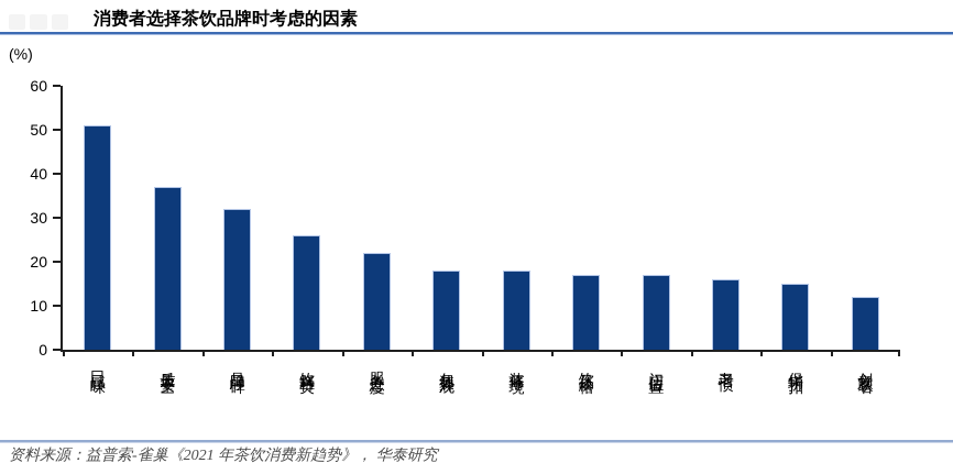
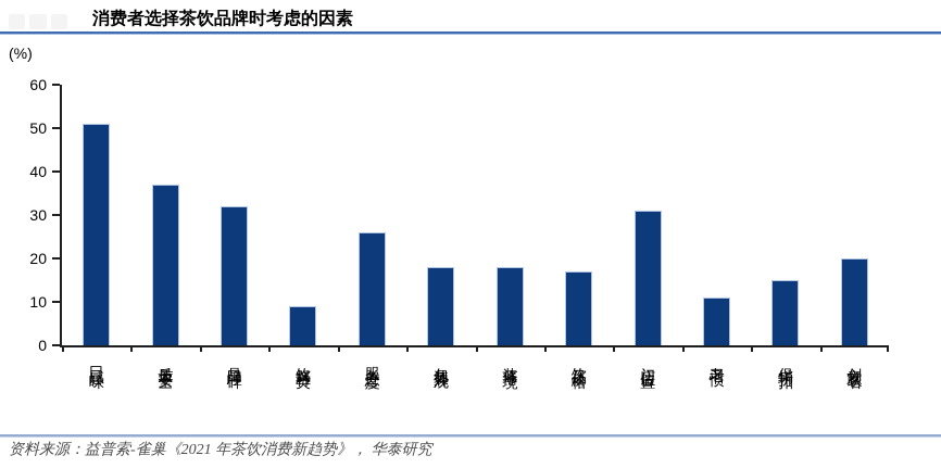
饮料种类: 26 -> 9
服务态度: 22 -> 26
门店位置: 17 -> 31
老习惯: 16 -> 11
创意联名: 12 -> 20
